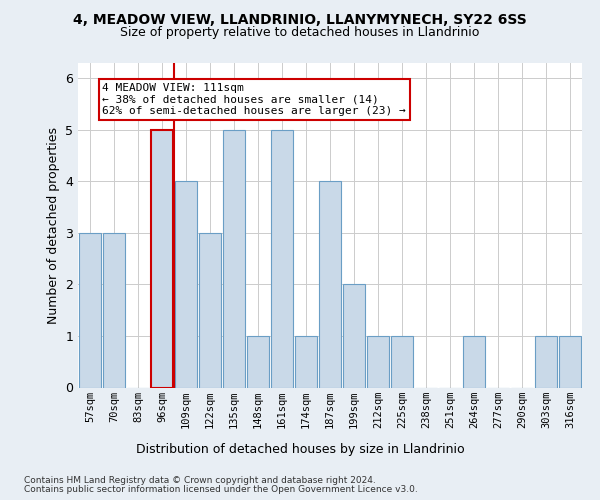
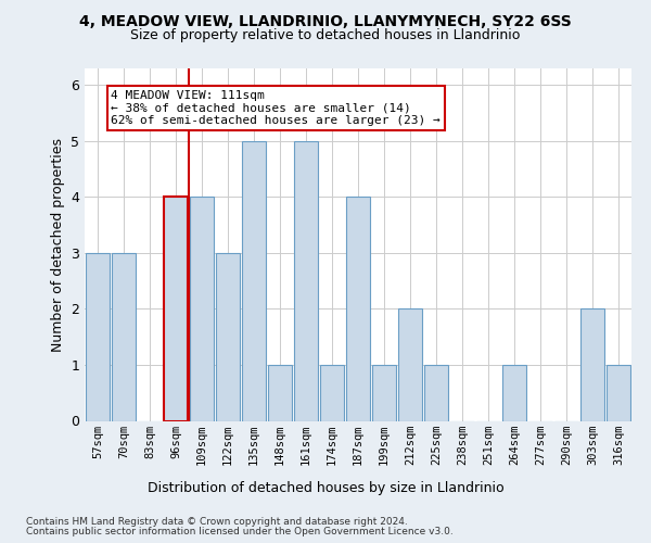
96sqm: 5 -> 4
199sqm: 2 -> 1
212sqm: 1 -> 2
303sqm: 1 -> 2
